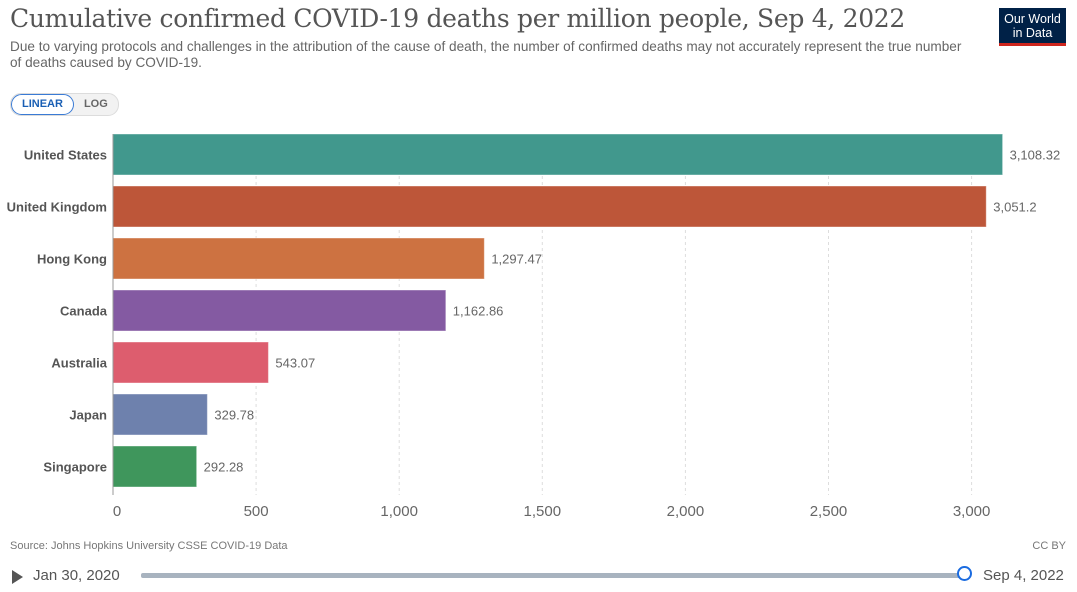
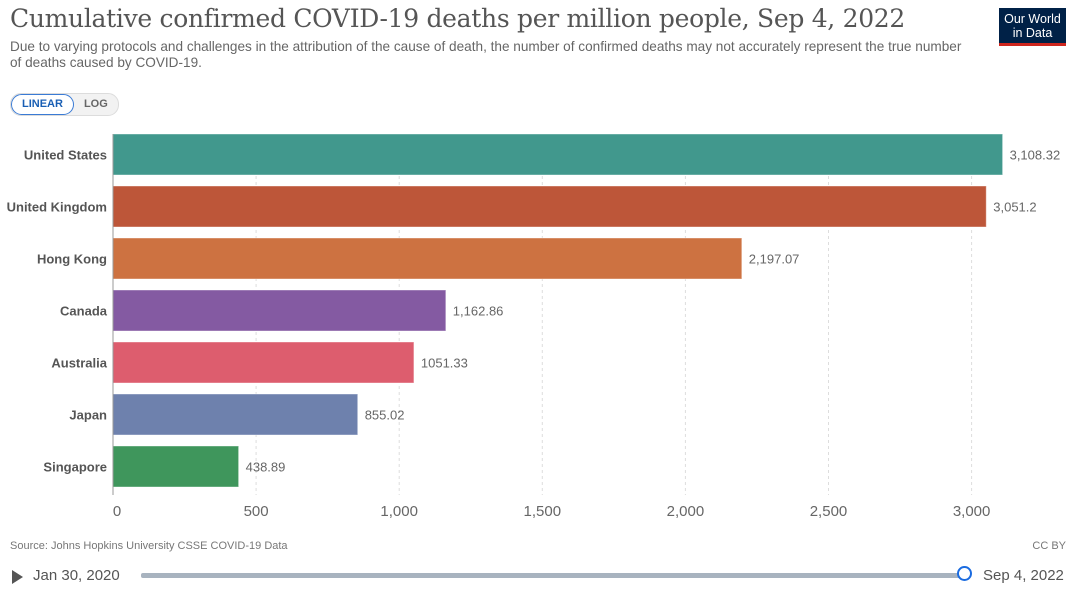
Hong Kong: 1,297.47 -> 2,197.07
Australia: 543.07 -> 1051.33
Japan: 329.78 -> 855.02
Singapore: 292.28 -> 438.89
